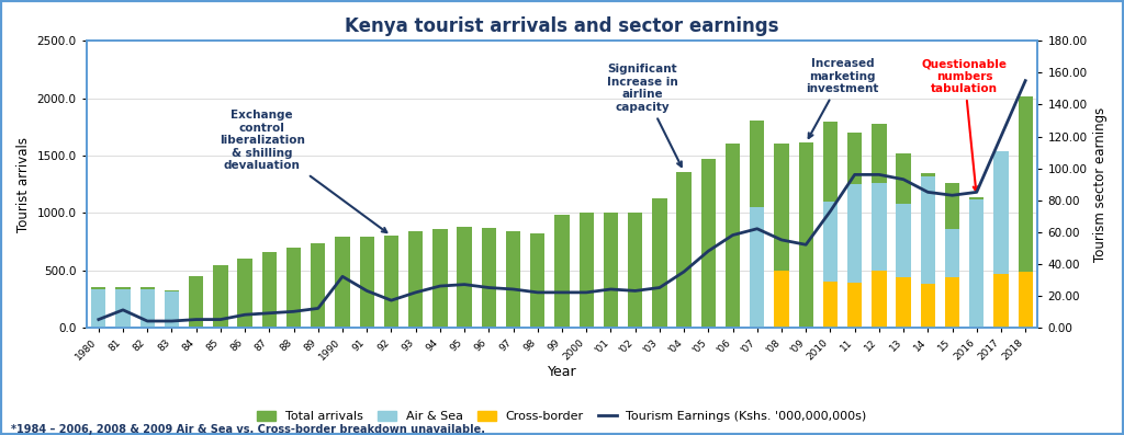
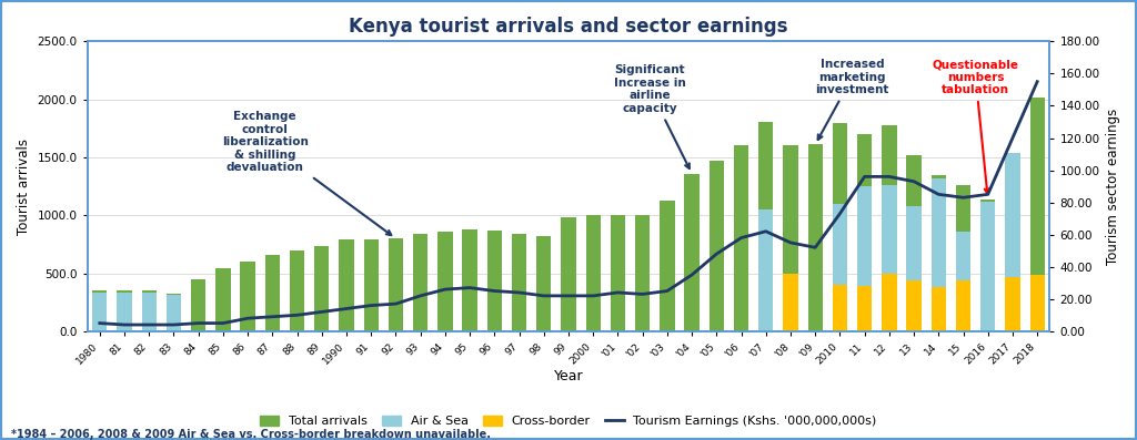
Tourism Earnings (Kshs. '000,000,000s)/81: 11 -> 4
Tourism Earnings (Kshs. '000,000,000s)/1990: 32 -> 14
Tourism Earnings (Kshs. '000,000,000s)/91: 23 -> 16
